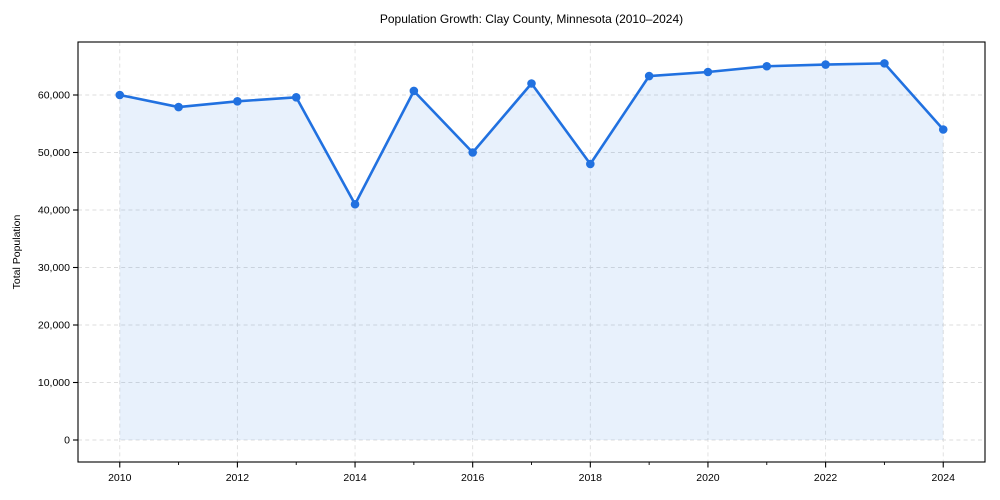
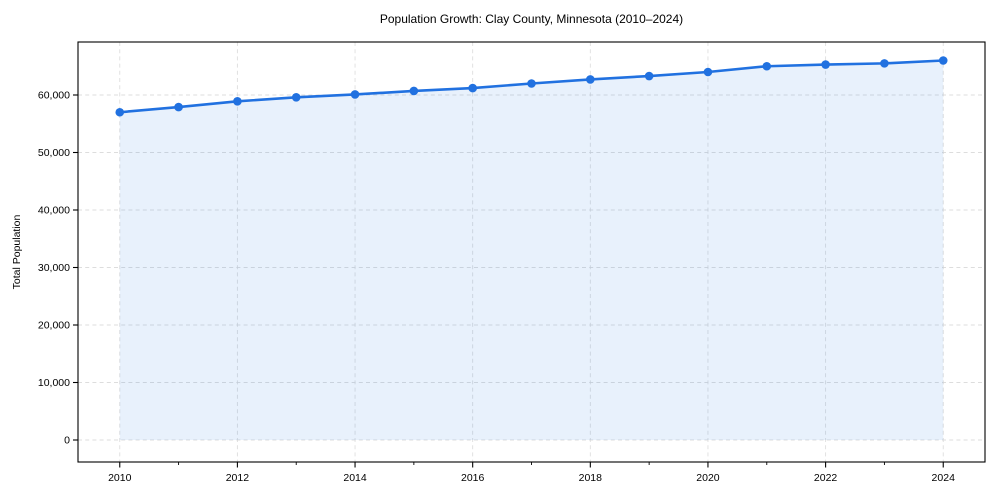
2010: 60000 -> 57000
2014: 41000 -> 60000
2016: 50000 -> 61000
2018: 48000 -> 63000
2024: 54000 -> 66000
